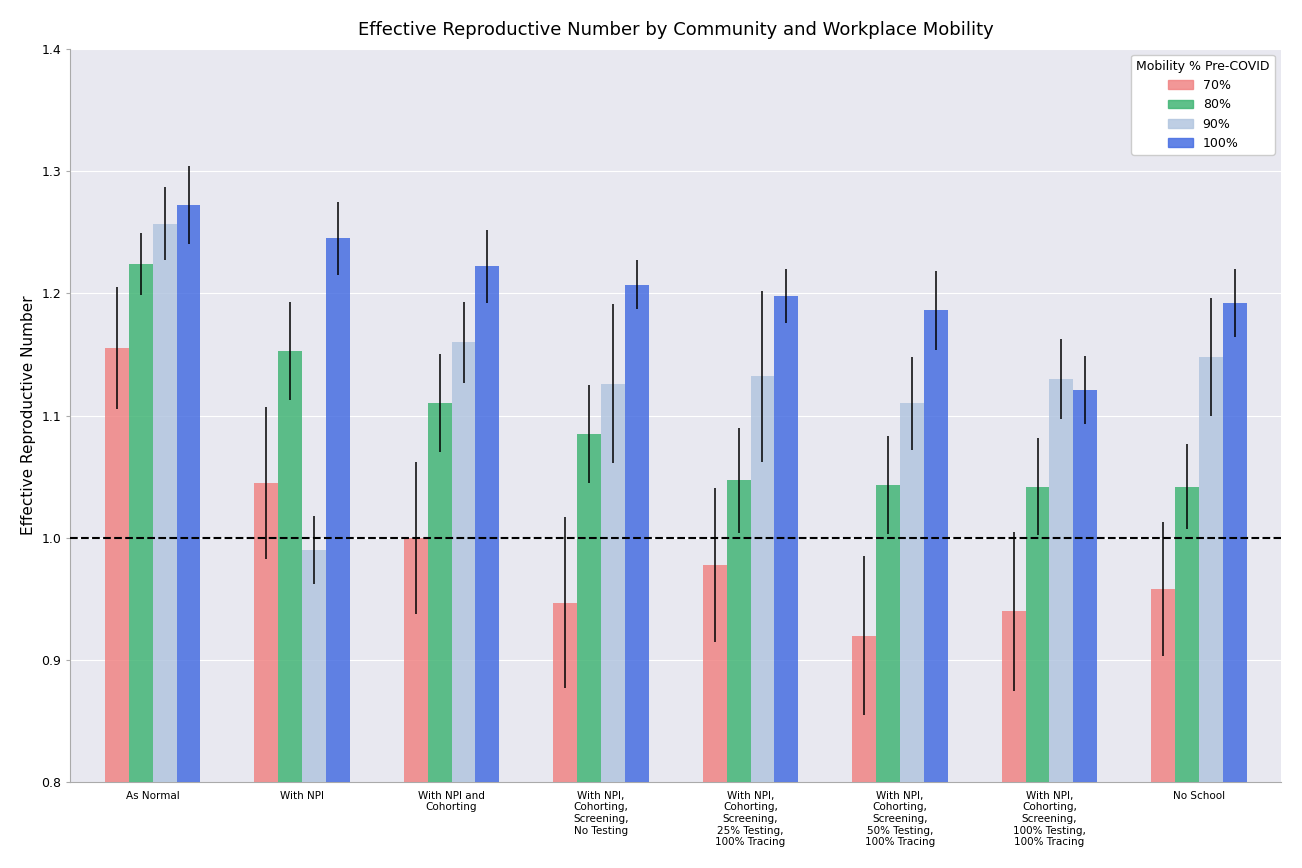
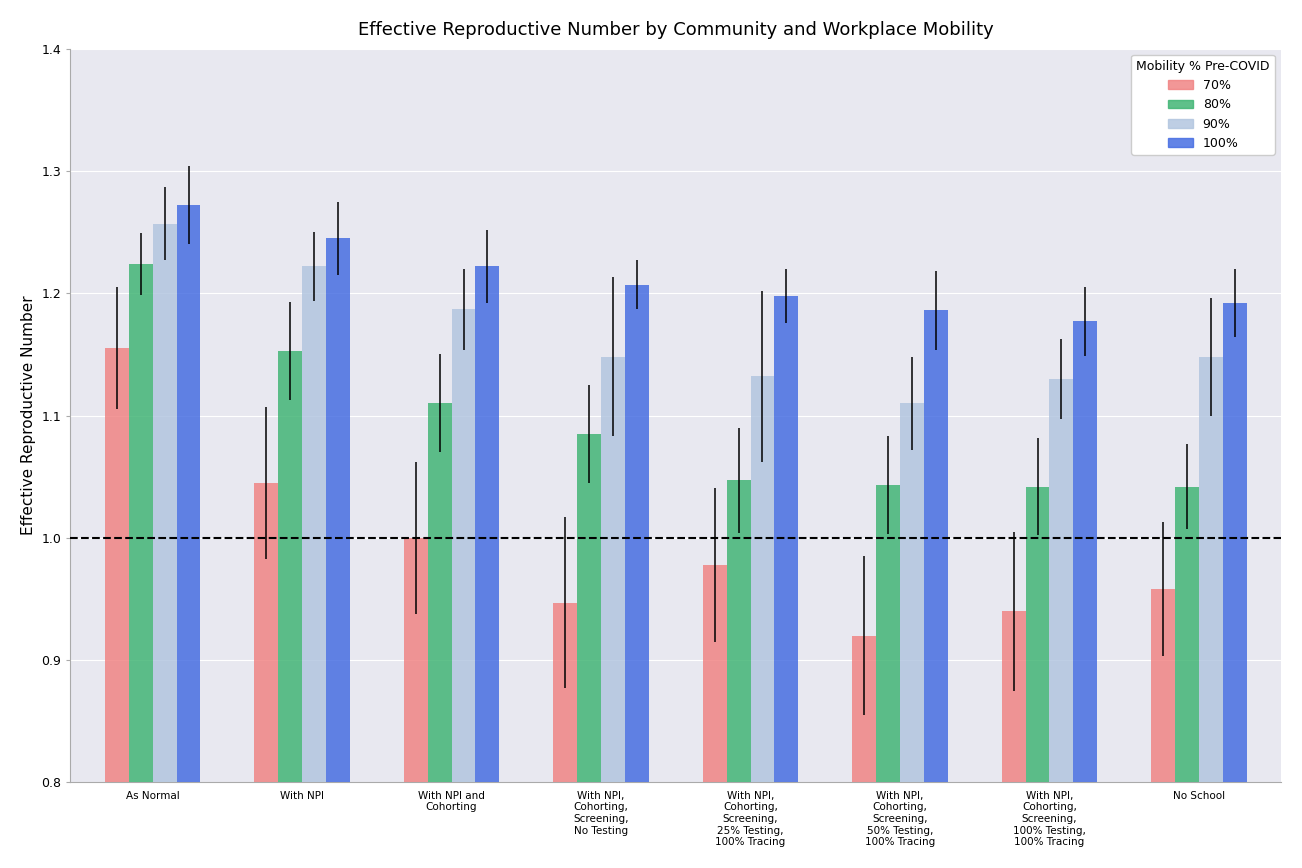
90%/With NPI: 0.990 -> 1.222
90%/With NPI and Cohorting: 1.160 -> 1.187
90%/With NPI, Cohorting, Screening, No Testing: 1.126 -> 1.148
100%/With NPI, Cohorting, Screening, 100% Testing, 100% Tracing: 1.121 -> 1.177
